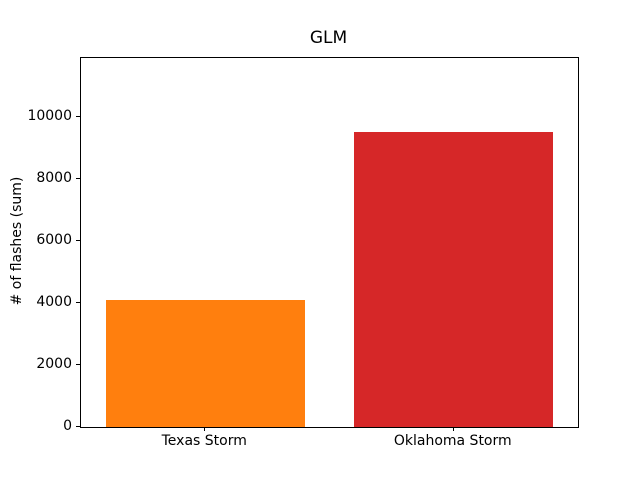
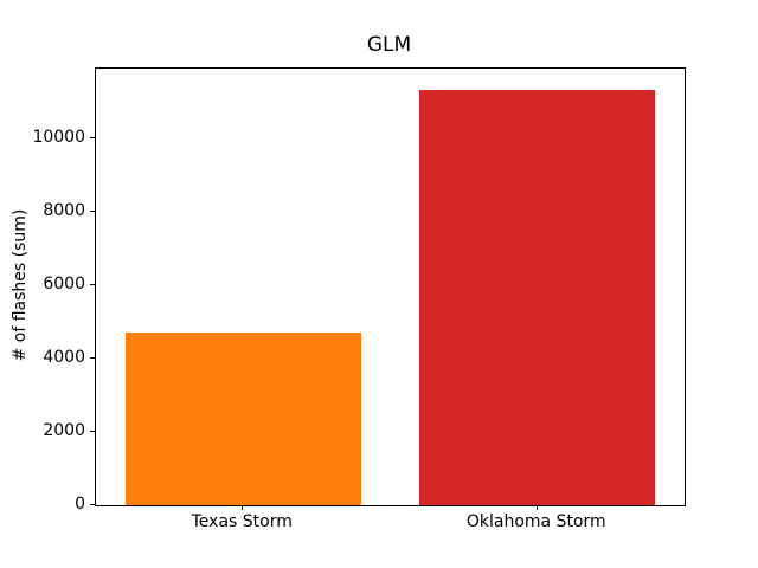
Texas Storm: 4100 -> 4700
Oklahoma Storm: 9500 -> 11300
